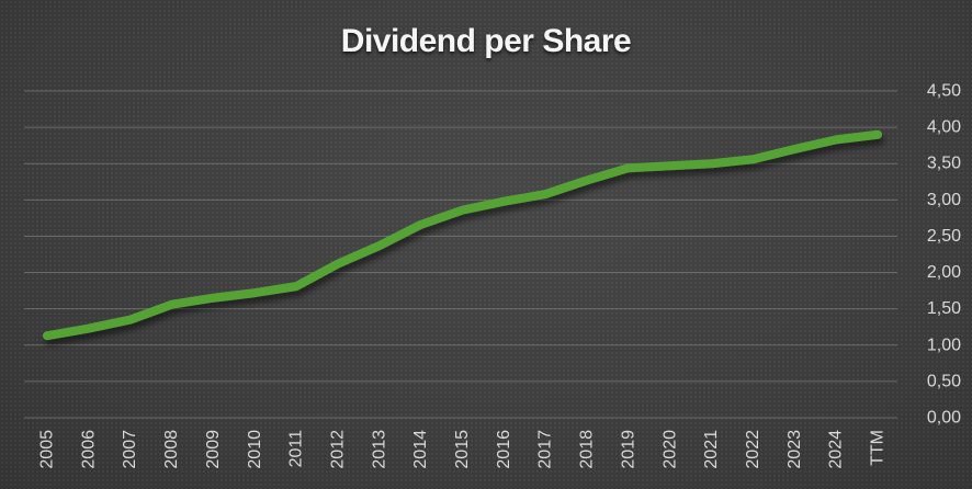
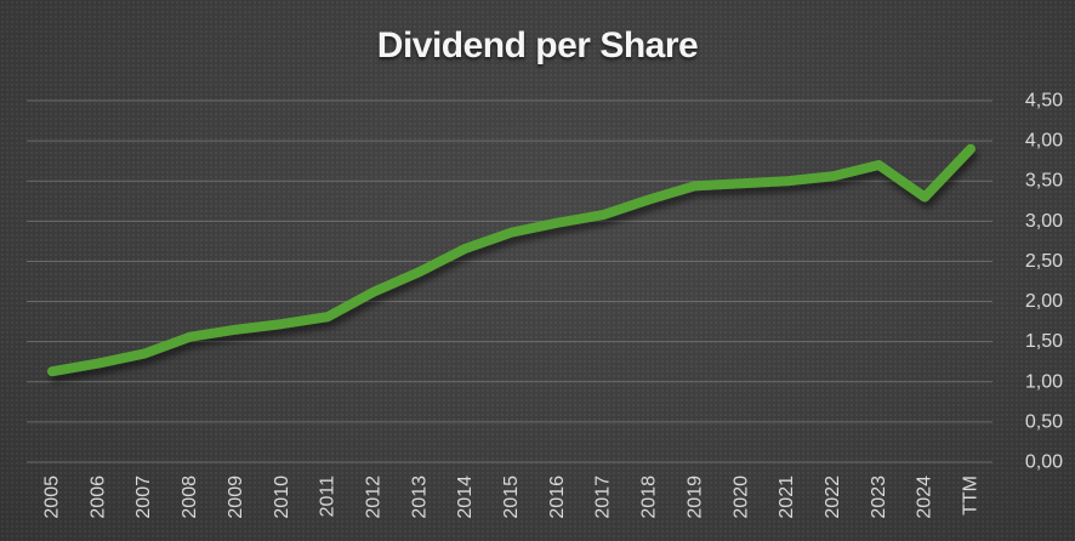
2024: 3,8 -> 3,3
